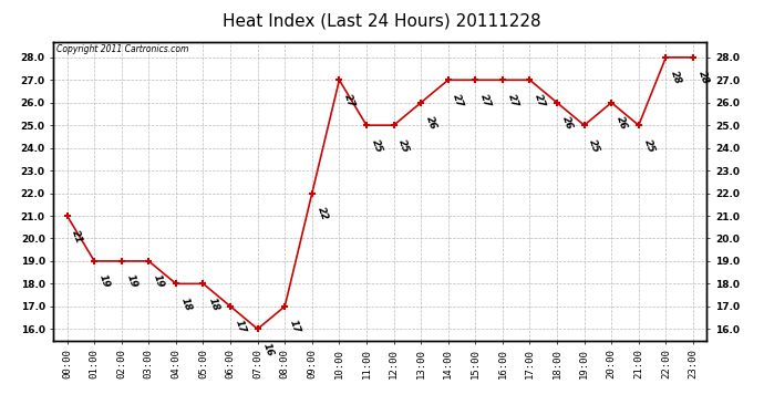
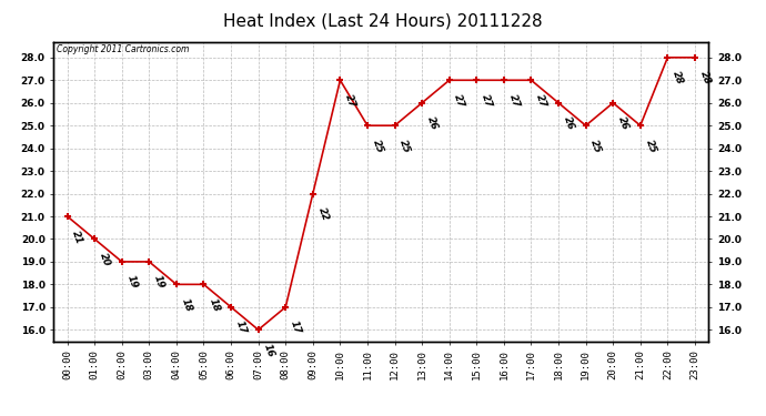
01:00: 19 -> 20
